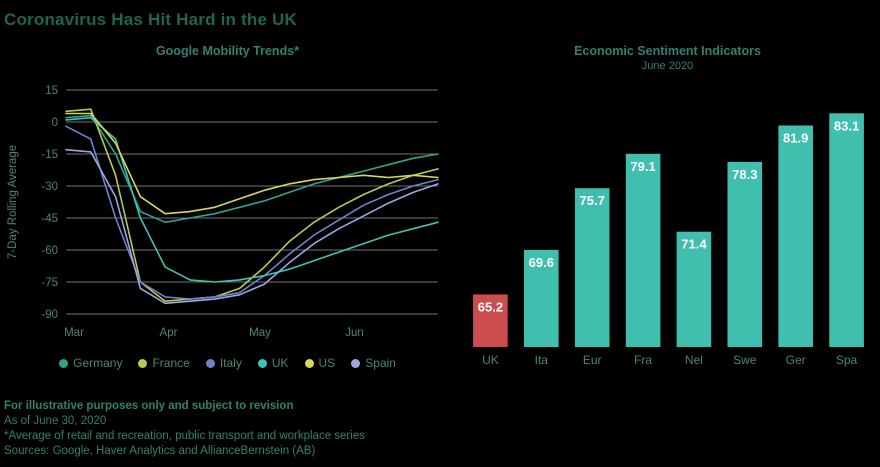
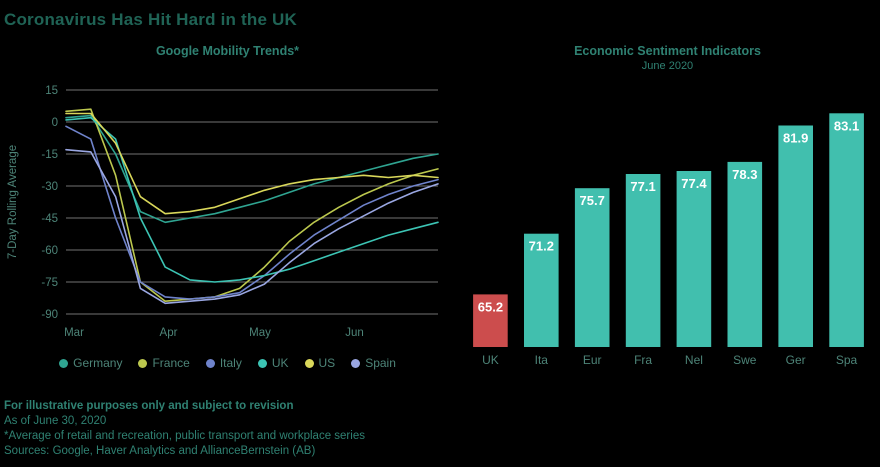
Economic Sentiment Indicators/Ita: 69.6 -> 71.2
Economic Sentiment Indicators/Fra: 79.1 -> 77.1
Economic Sentiment Indicators/Nel: 71.4 -> 77.4
